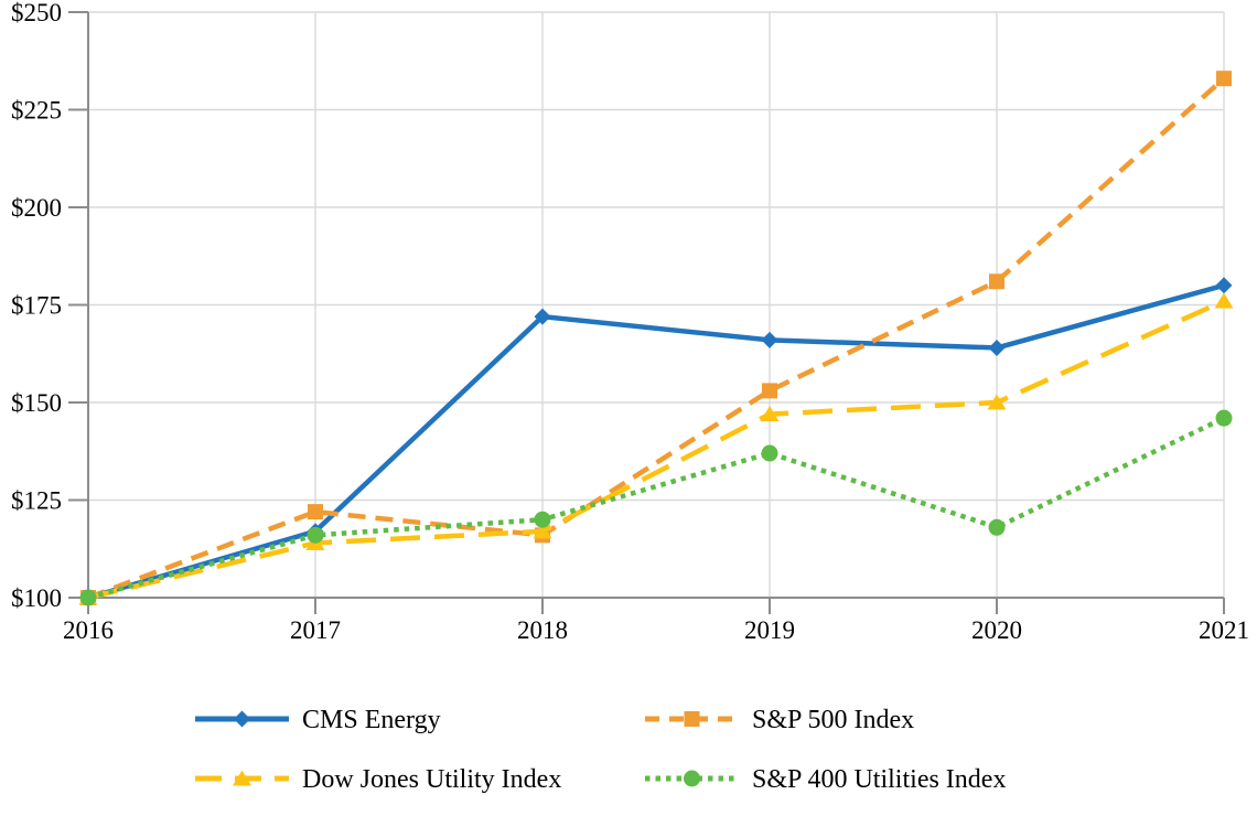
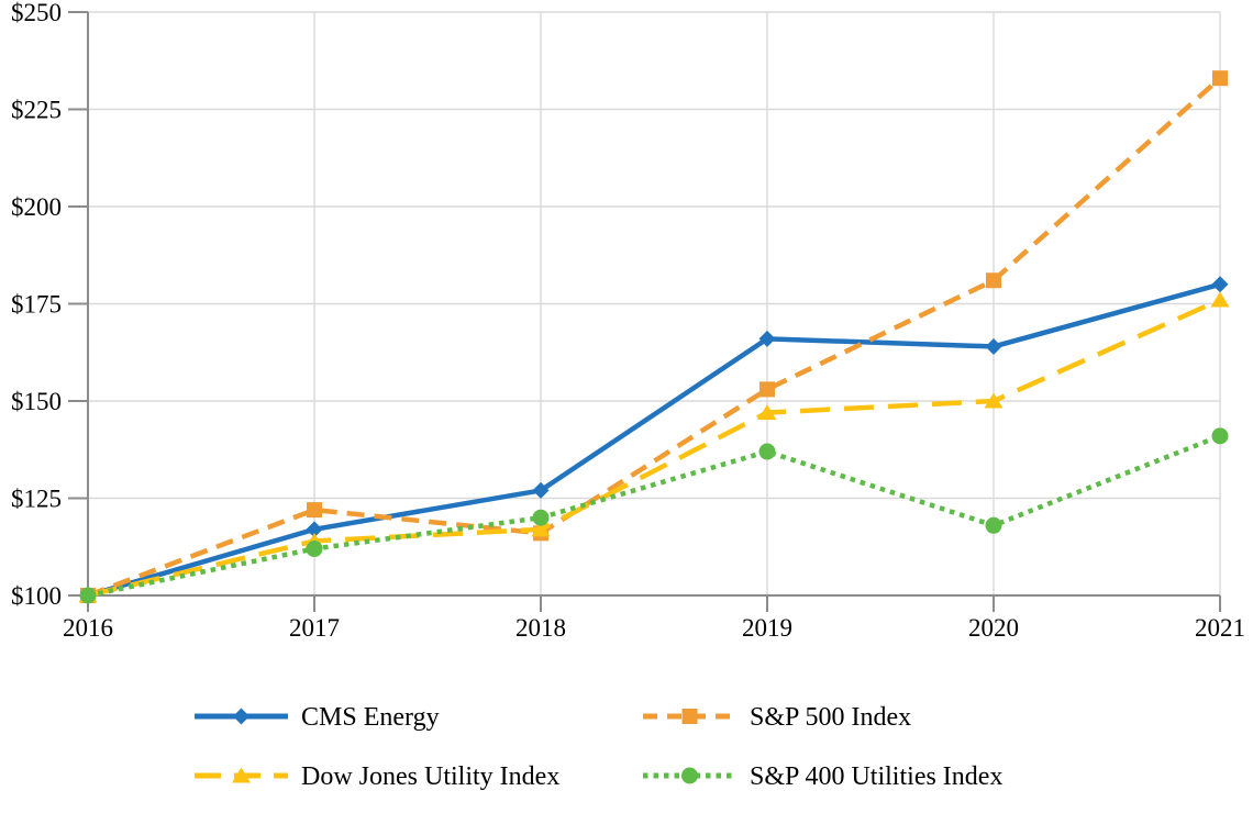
S&P 400 Utilities Index/2017: $116 -> $112
CMS Energy/2018: $172 -> $127
S&P 400 Utilities Index/2021: $146 -> $141
